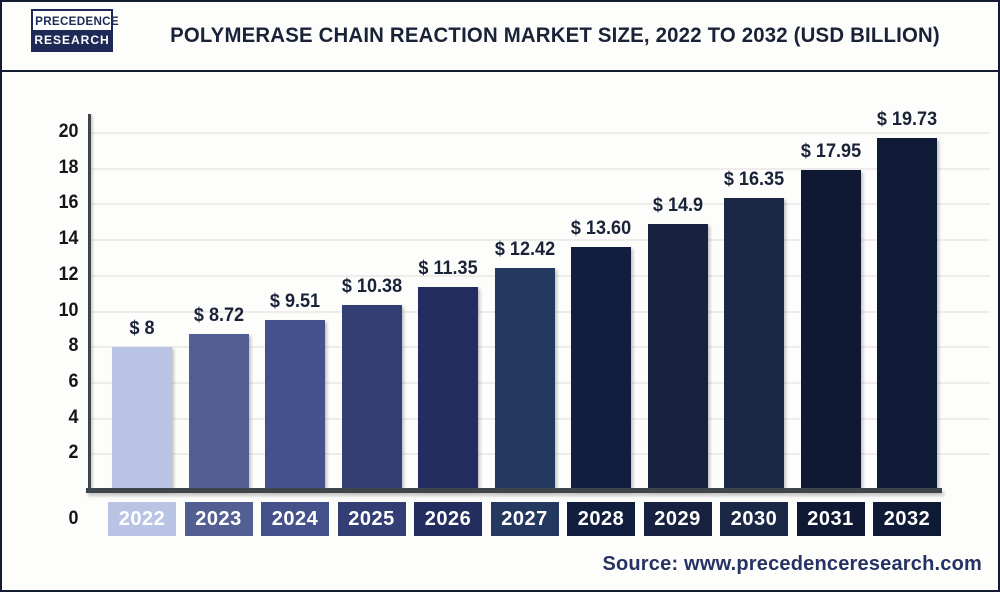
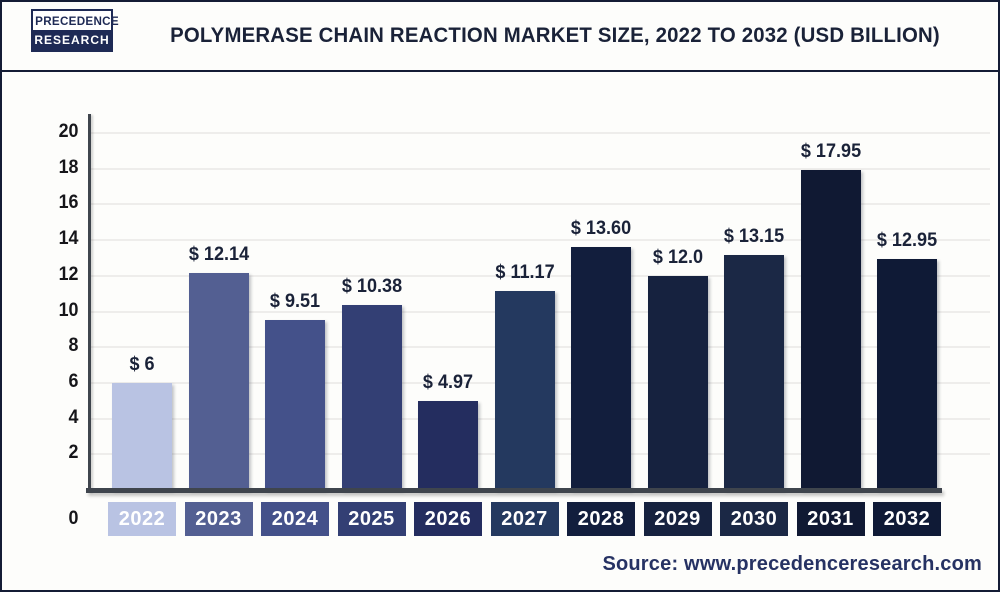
2022: 8 -> 6
2023: 8.72 -> 12.14
2026: 11.35 -> 4.97
2027: 12.42 -> 11.17
2029: 14.9 -> 12.0
2030: 16.35 -> 13.15
2032: 19.73 -> 12.95
